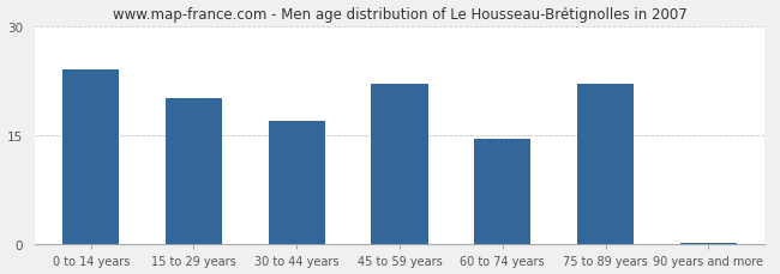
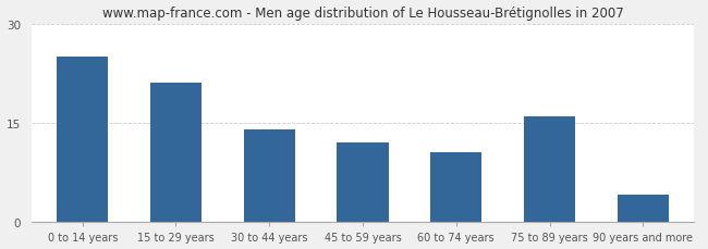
0 to 14 years: 24.0 -> 25.0
15 to 29 years: 20.0 -> 21.0
30 to 44 years: 17.0 -> 14.0
45 to 59 years: 22.0 -> 12.0
60 to 74 years: 14.5 -> 10.6
75 to 89 years: 22.0 -> 16.0
90 years and more: 0.3 -> 4.2
